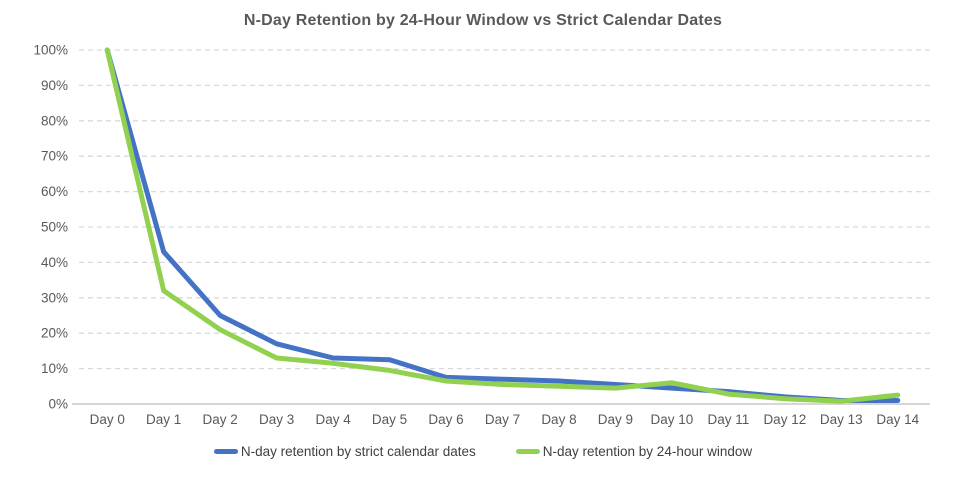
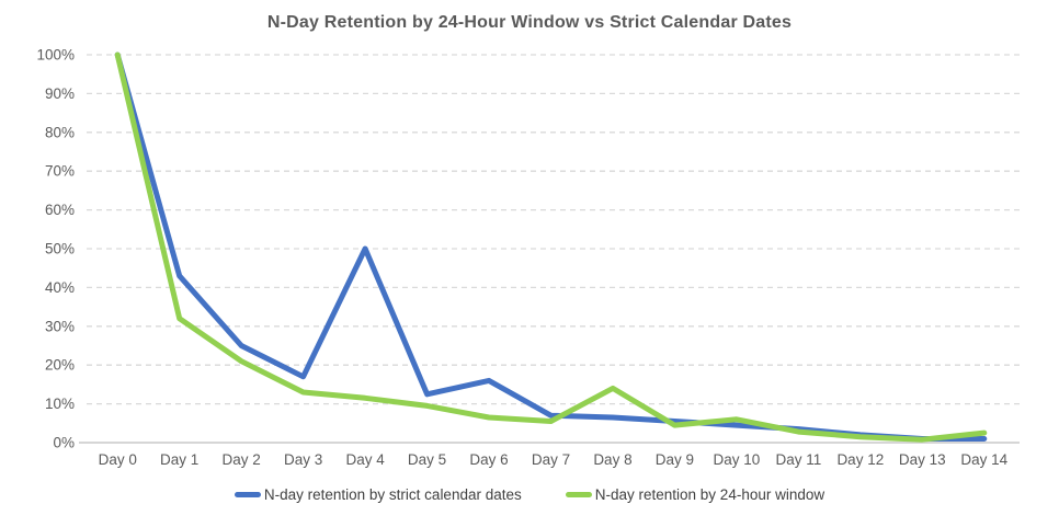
N-day retention by strict calendar dates/Day 4: 13% -> 50%
N-day retention by strict calendar dates/Day 6: 8% -> 16%
N-day retention by 24-hour window/Day 8: 5% -> 14%
